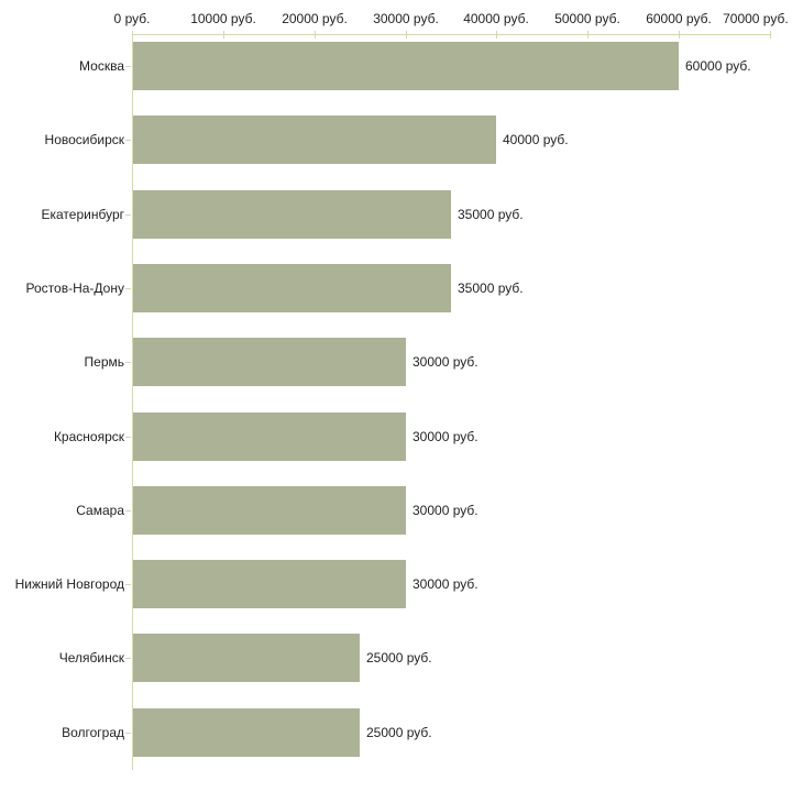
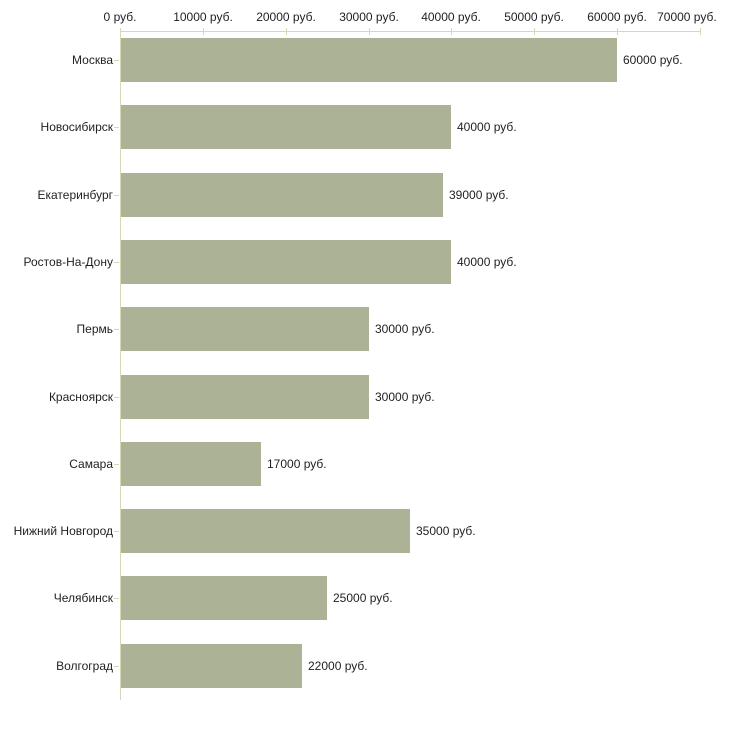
Екатеринбург: 35000 -> 39000
Ростов-На-Дону: 35000 -> 40000
Самара: 30000 -> 17000
Нижний Новгород: 30000 -> 35000
Волгоград: 25000 -> 22000
